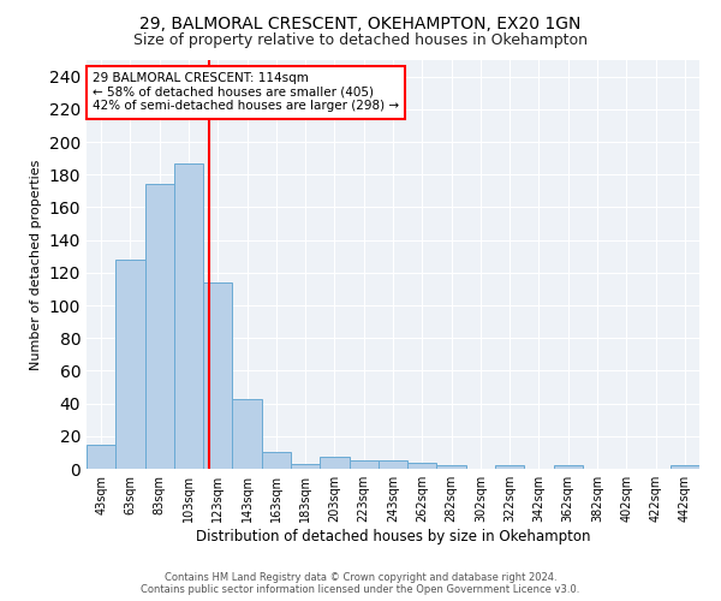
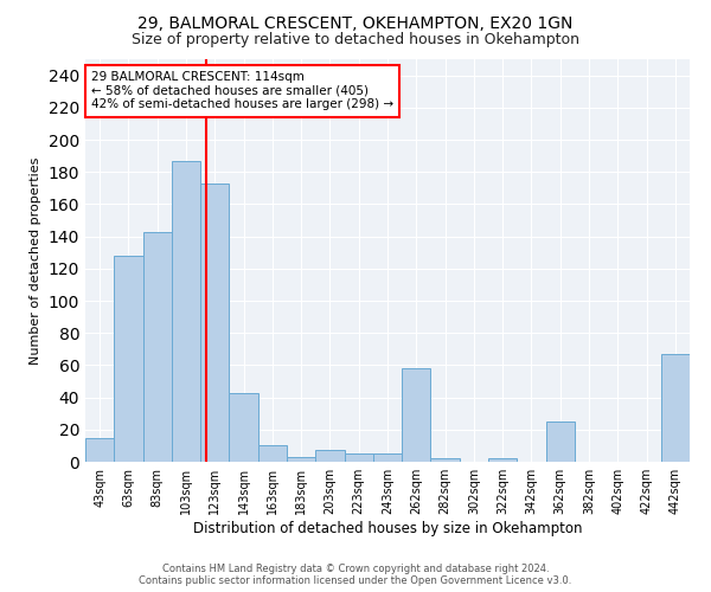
83sqm: 174 -> 143
123sqm: 114 -> 173
262sqm: 4 -> 58
362sqm: 2 -> 25
442sqm: 2 -> 67
